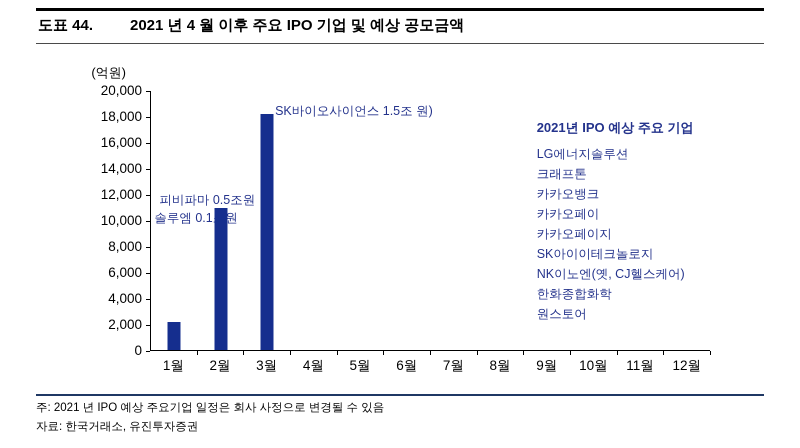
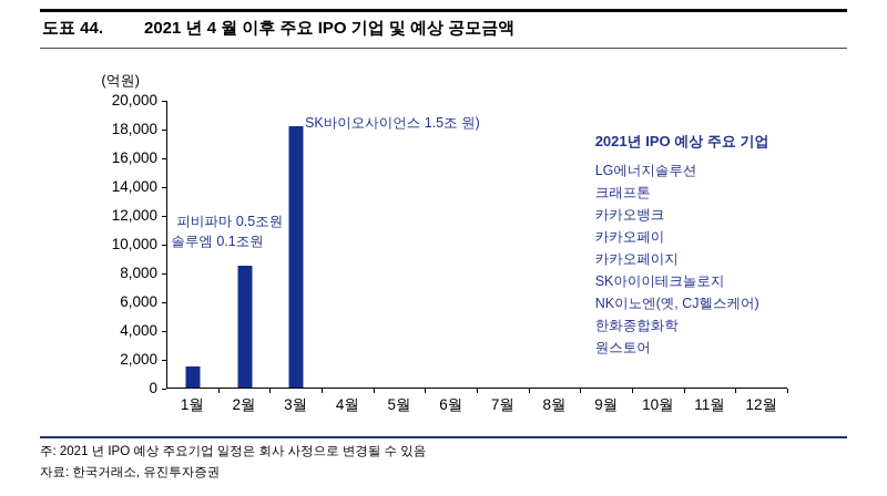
1월: 2200 -> 1500
2월: 11000 -> 8500
